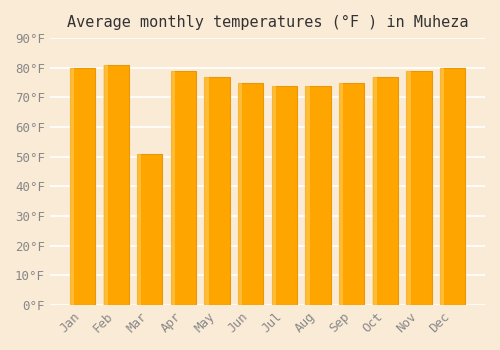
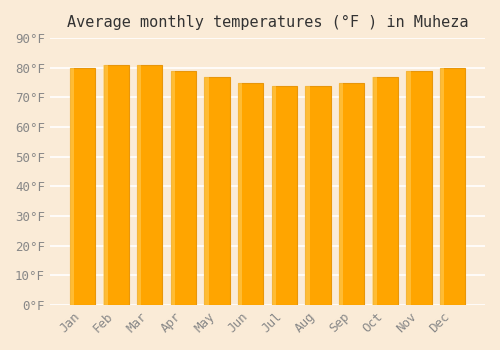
Mar: 51°F -> 81°F
